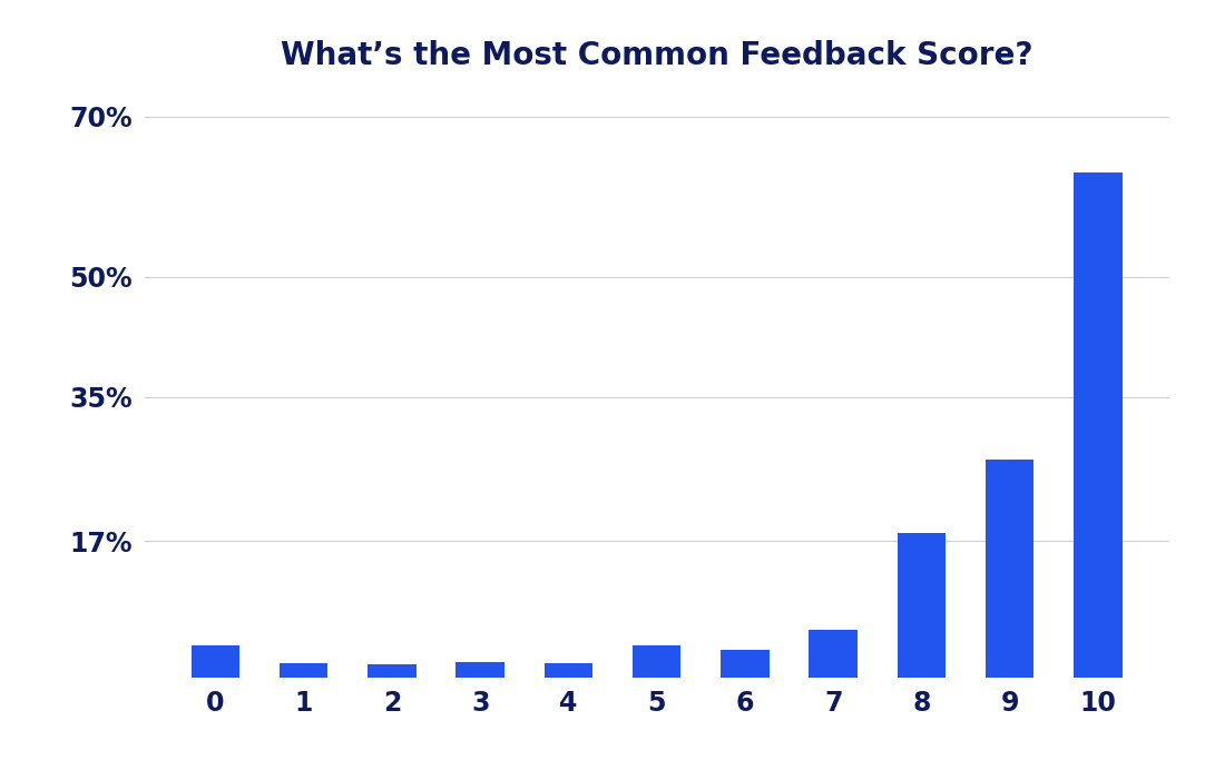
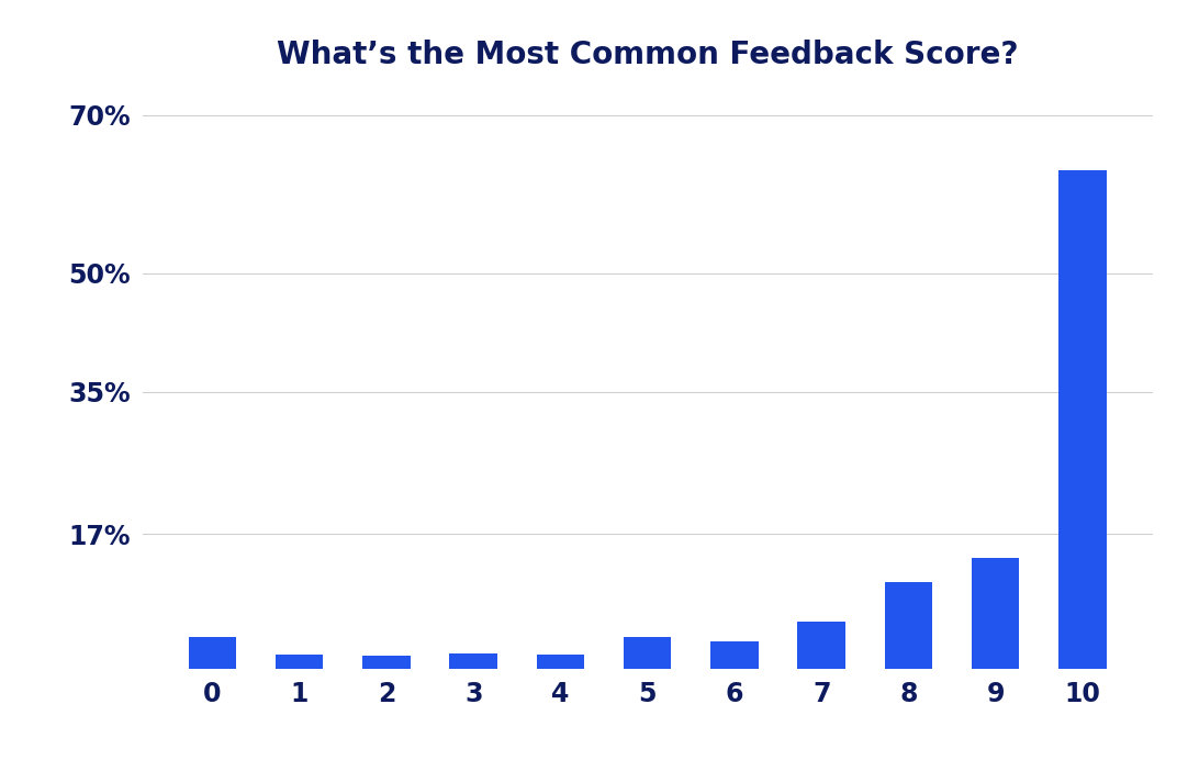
8: 18.0% -> 11.0%
9: 27.2% -> 14.0%
